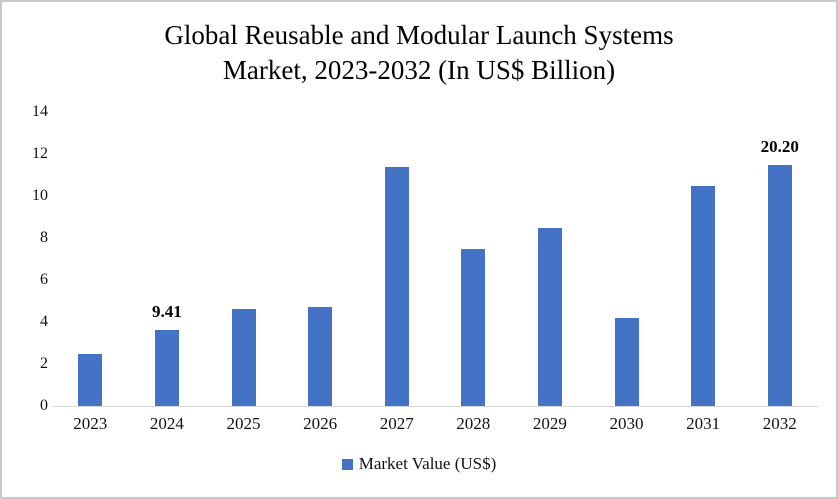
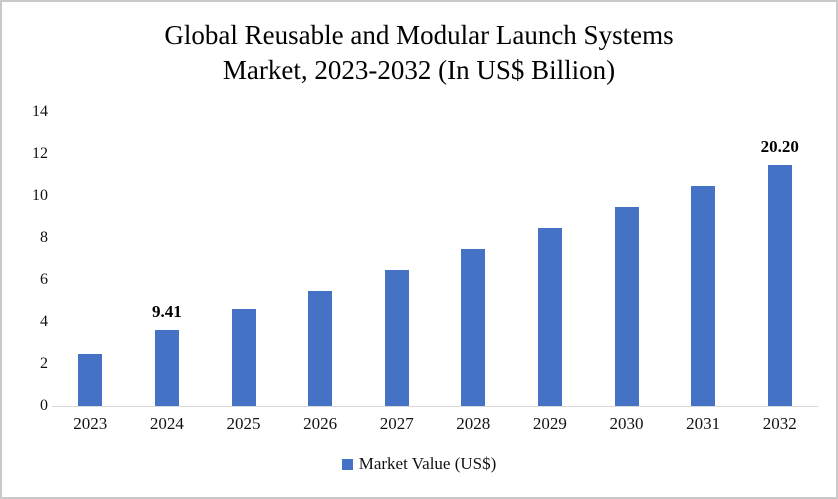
2026: 4.7 -> 5.5
2027: 11.4 -> 6.5
2030: 4.2 -> 9.5
